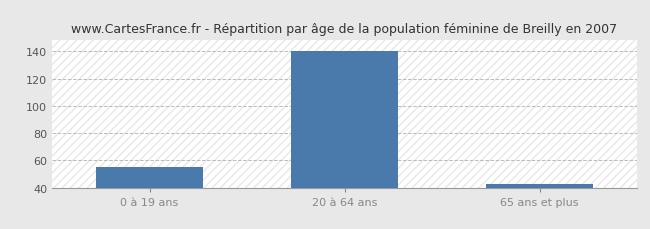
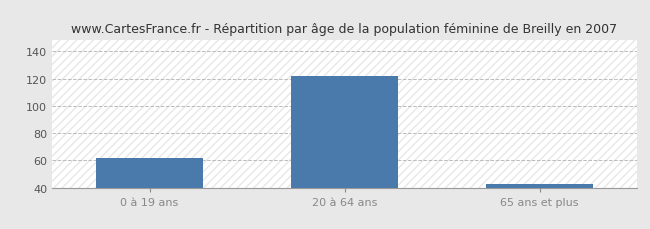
0 à 19 ans: 55 -> 62
20 à 64 ans: 140 -> 122
